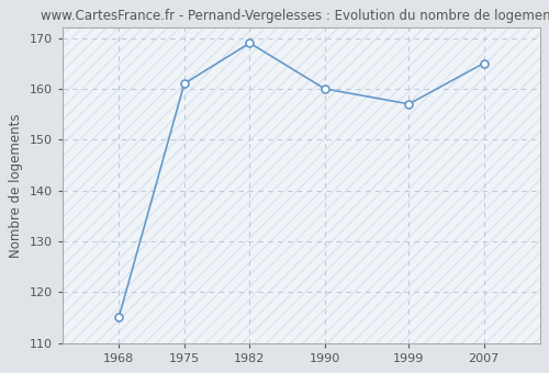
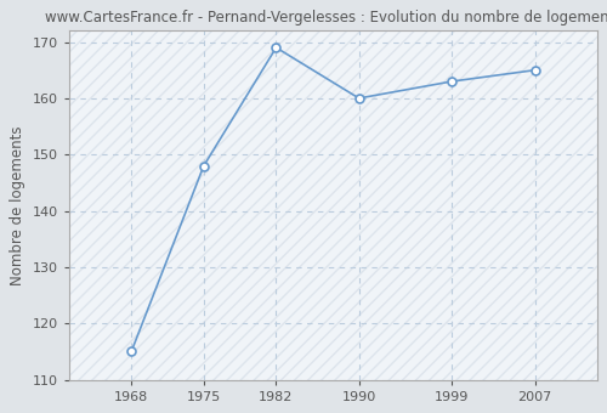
1975: 161 -> 148
1999: 157 -> 163
